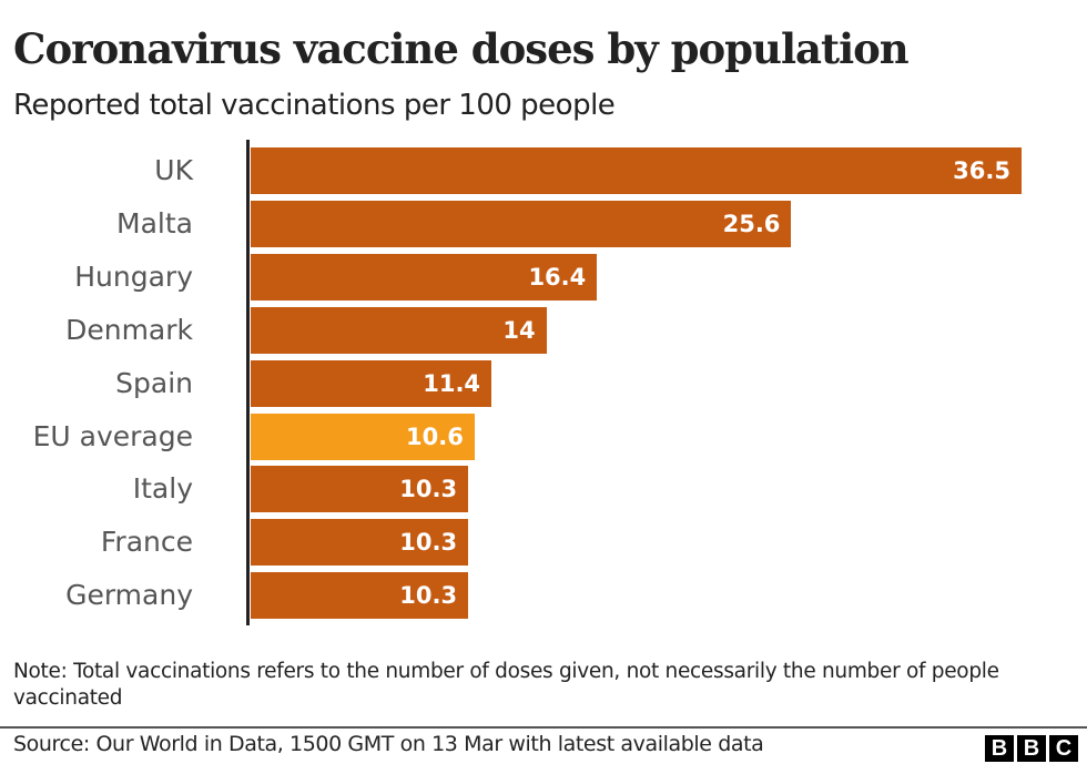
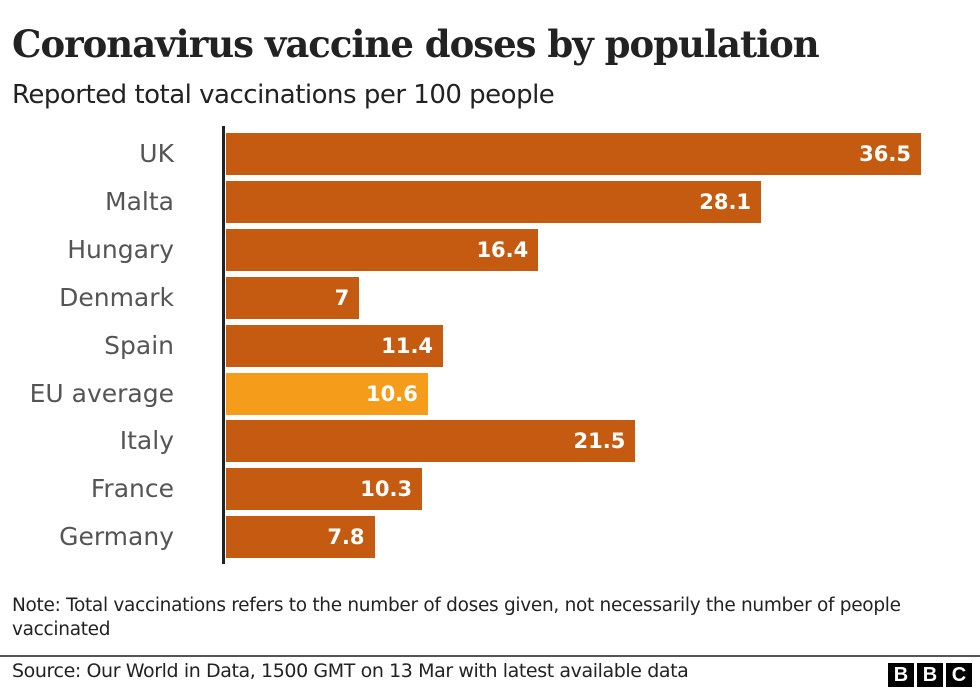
Malta: 25.6 -> 28.1
Denmark: 14 -> 7
Italy: 10.3 -> 21.5
Germany: 10.3 -> 7.8
